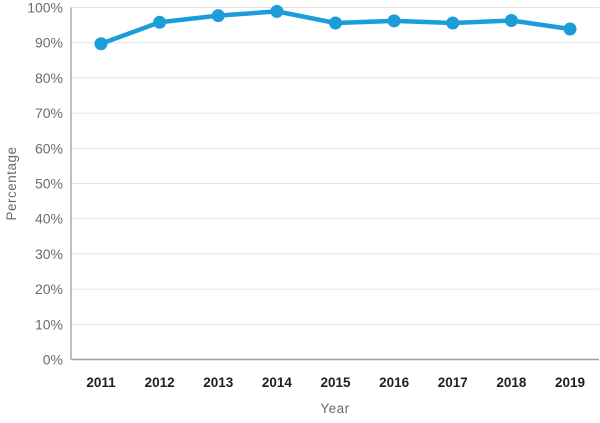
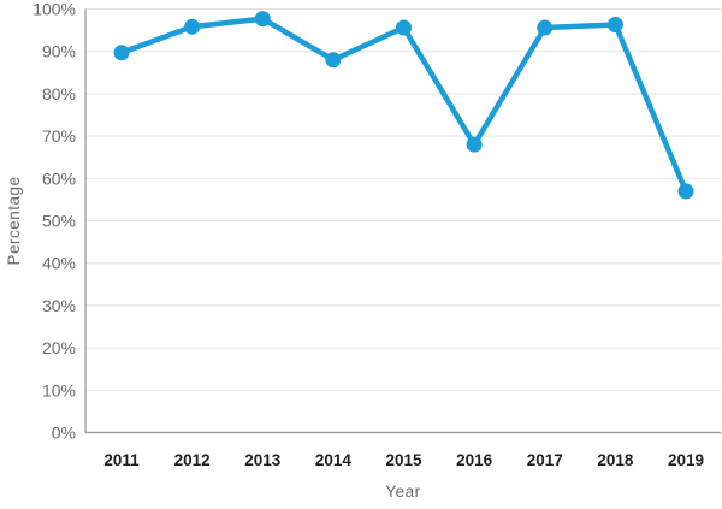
2014: 99% -> 88%
2016: 96% -> 68%
2019: 94% -> 57%
